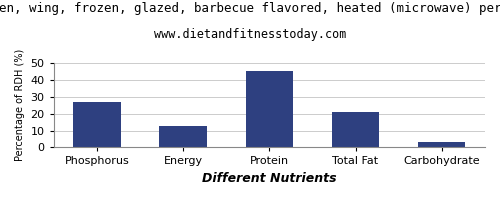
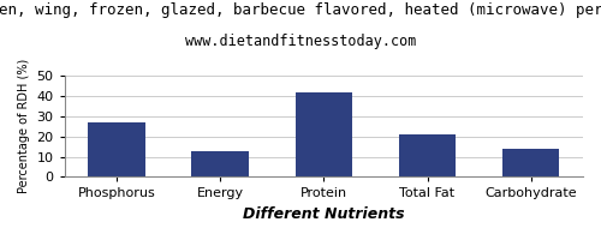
Protein: 45 -> 42
Carbohydrate: 4 -> 14
